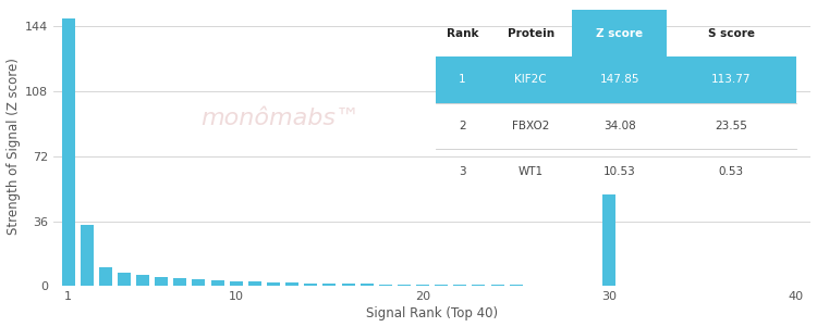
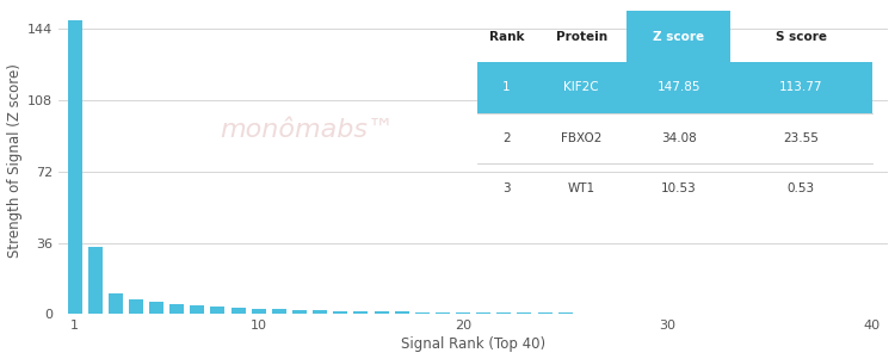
30: 51 -> 0
